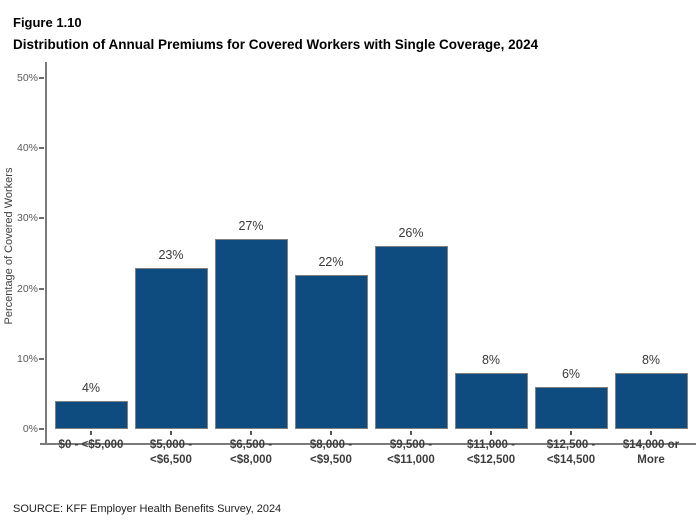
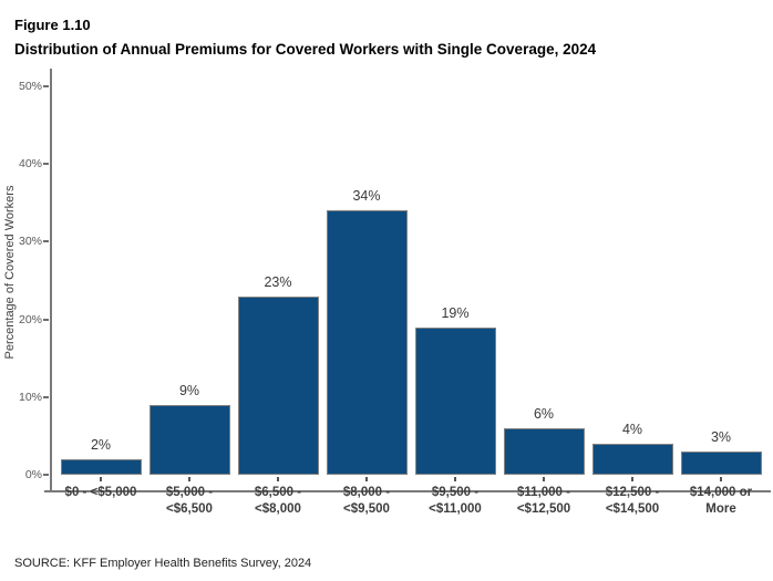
$0 - <$5,000: 4% -> 2%
$5,000 - <$6,500: 23% -> 9%
$6,500 - <$8,000: 27% -> 23%
$8,000 - <$9,500: 22% -> 34%
$9,500 - <$11,000: 26% -> 19%
$11,000 - <$12,500: 8% -> 6%
$12,500 - <$14,500: 6% -> 4%
$14,000 or More: 8% -> 3%
